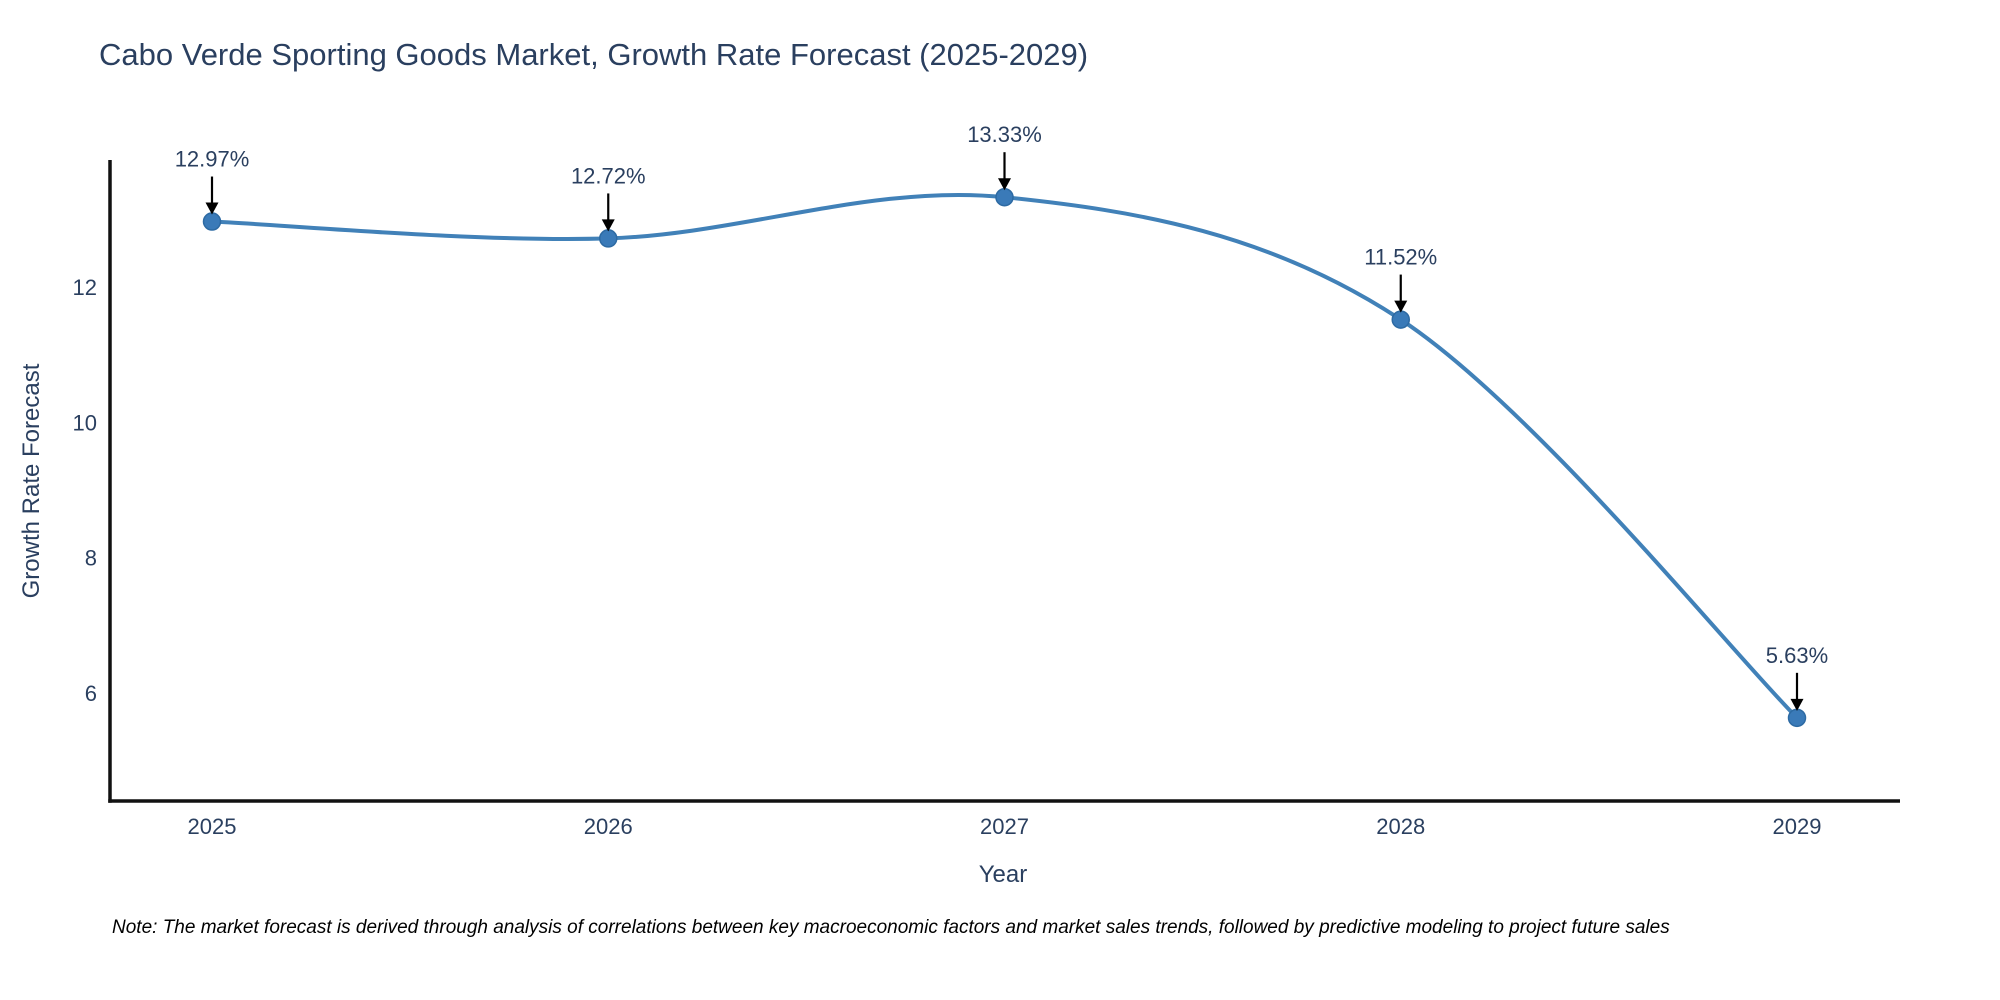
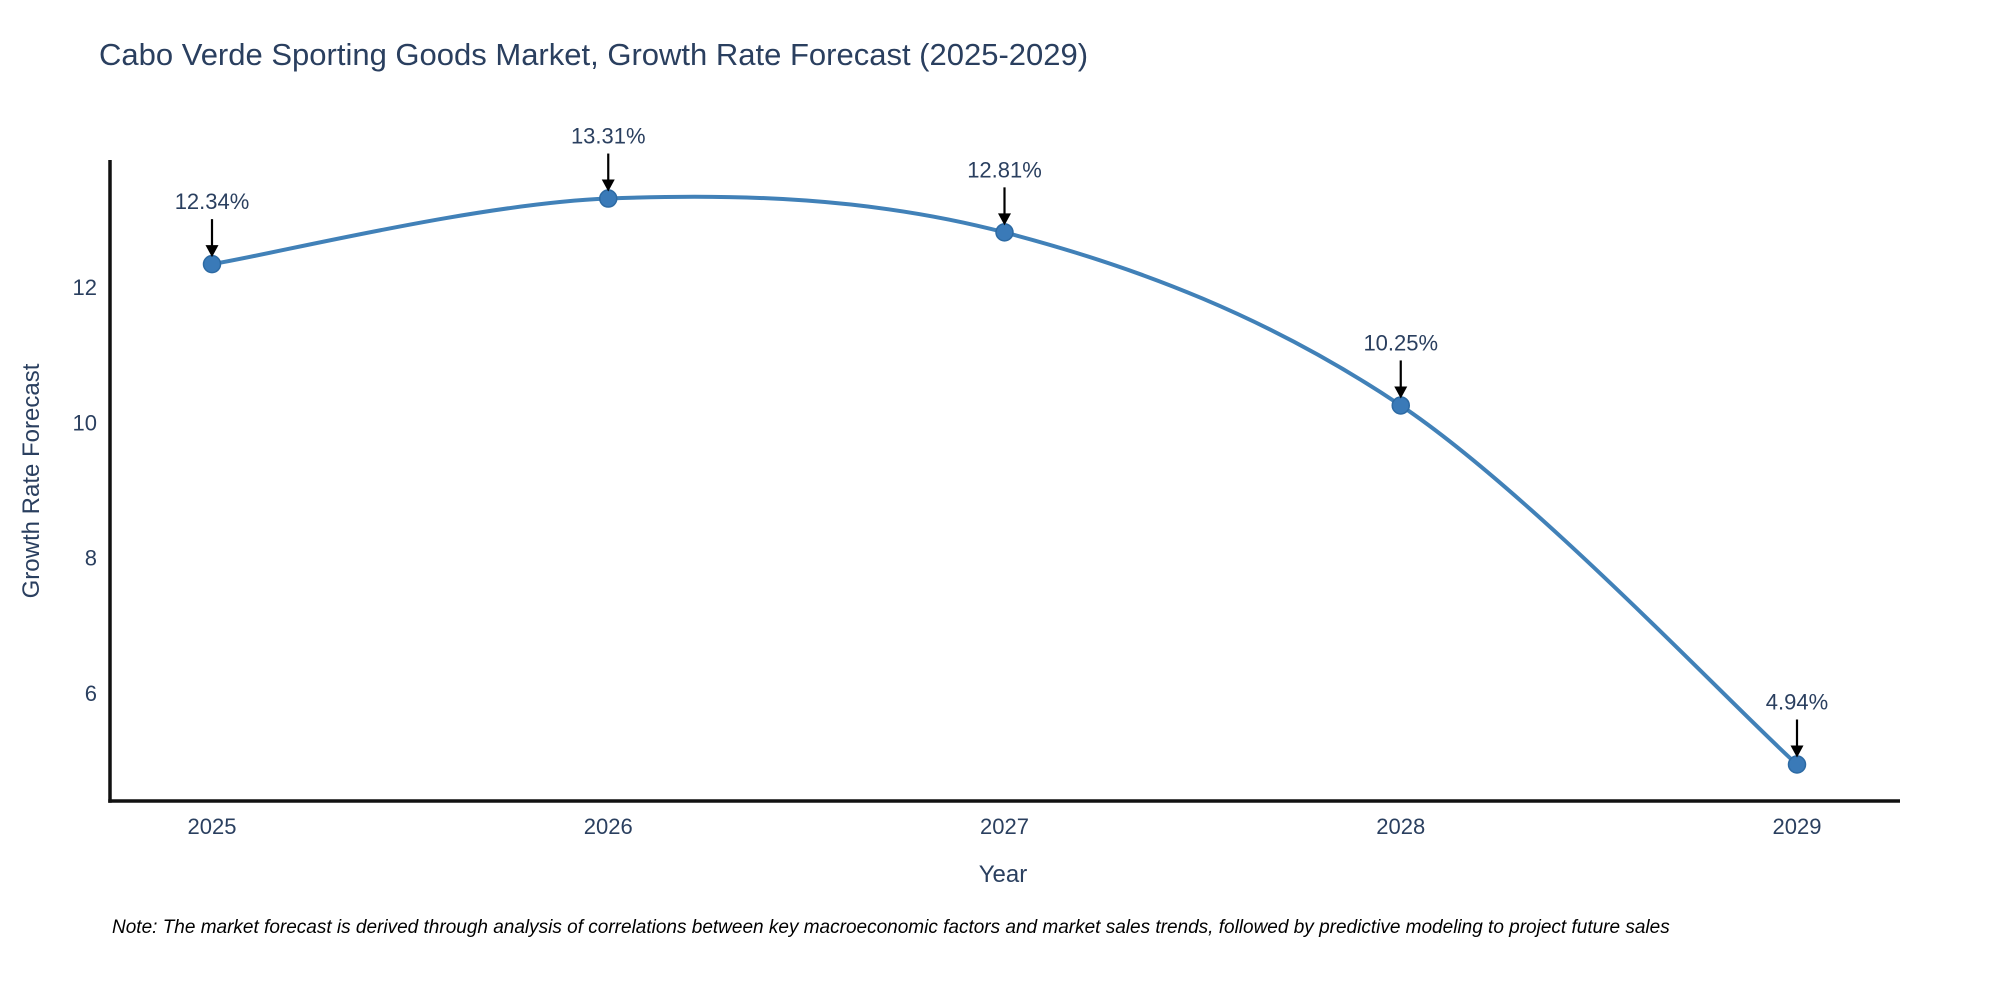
2025: 12.97% -> 12.34%
2026: 12.72% -> 13.31%
2027: 13.33% -> 12.81%
2028: 11.52% -> 10.25%
2029: 5.63% -> 4.94%
